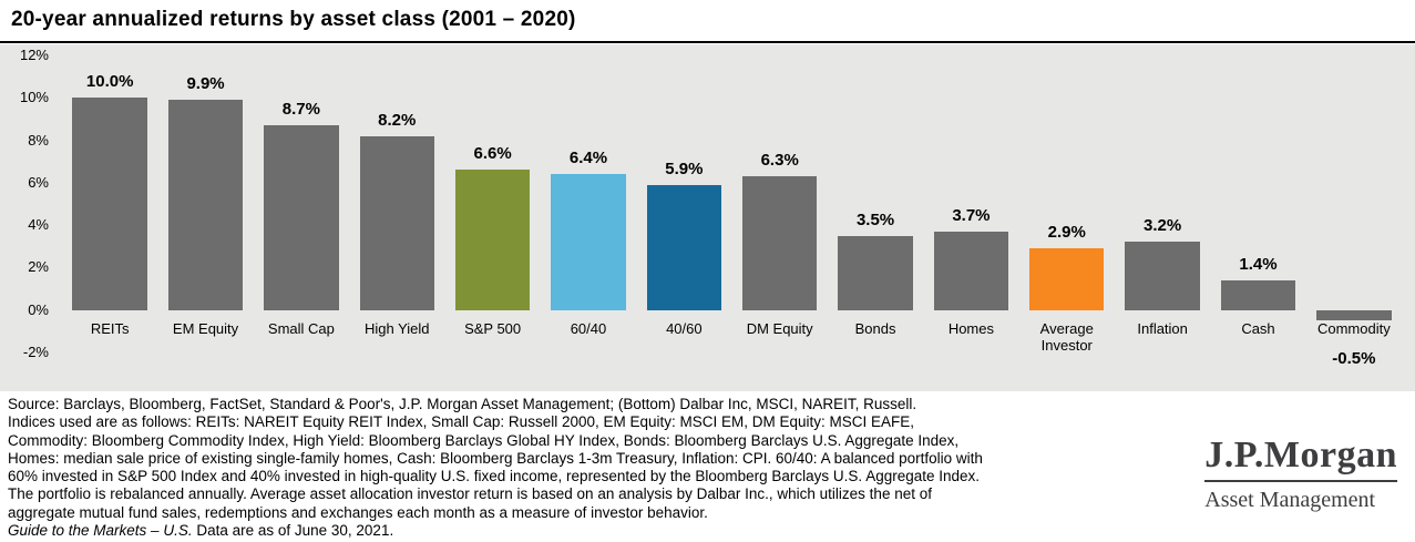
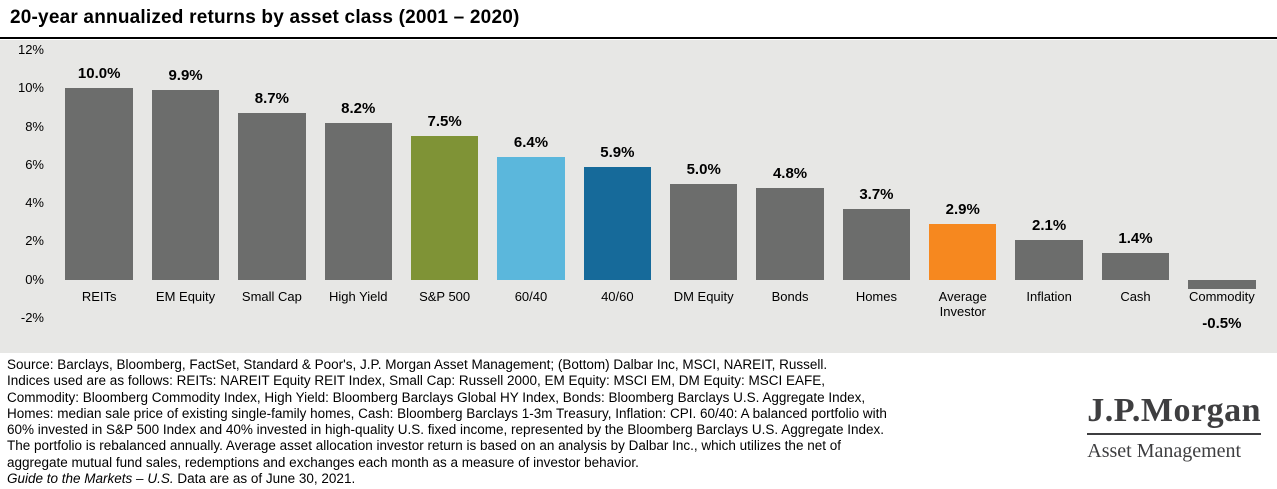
S&P 500: 6.6% -> 7.5%
DM Equity: 6.3% -> 5.0%
Bonds: 3.5% -> 4.8%
Inflation: 3.2% -> 2.1%
